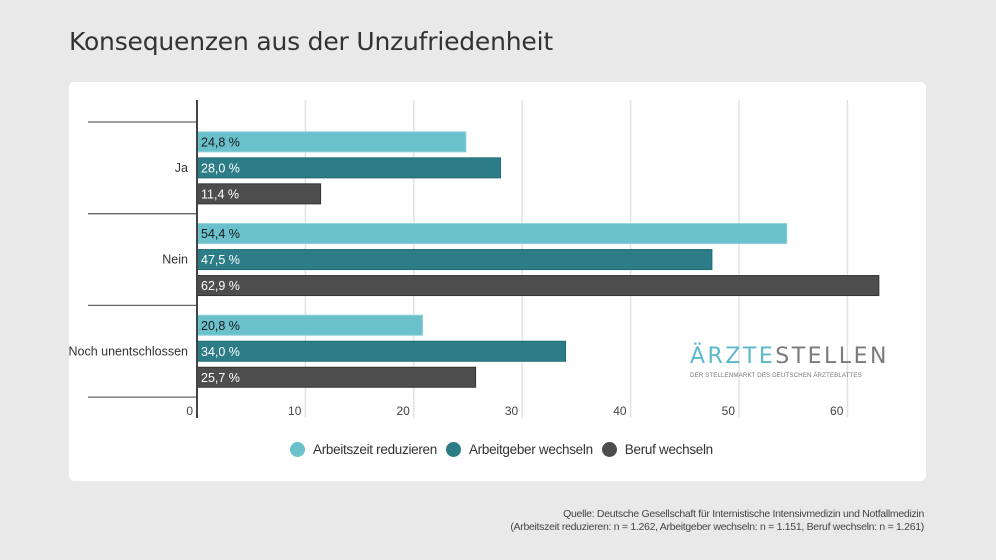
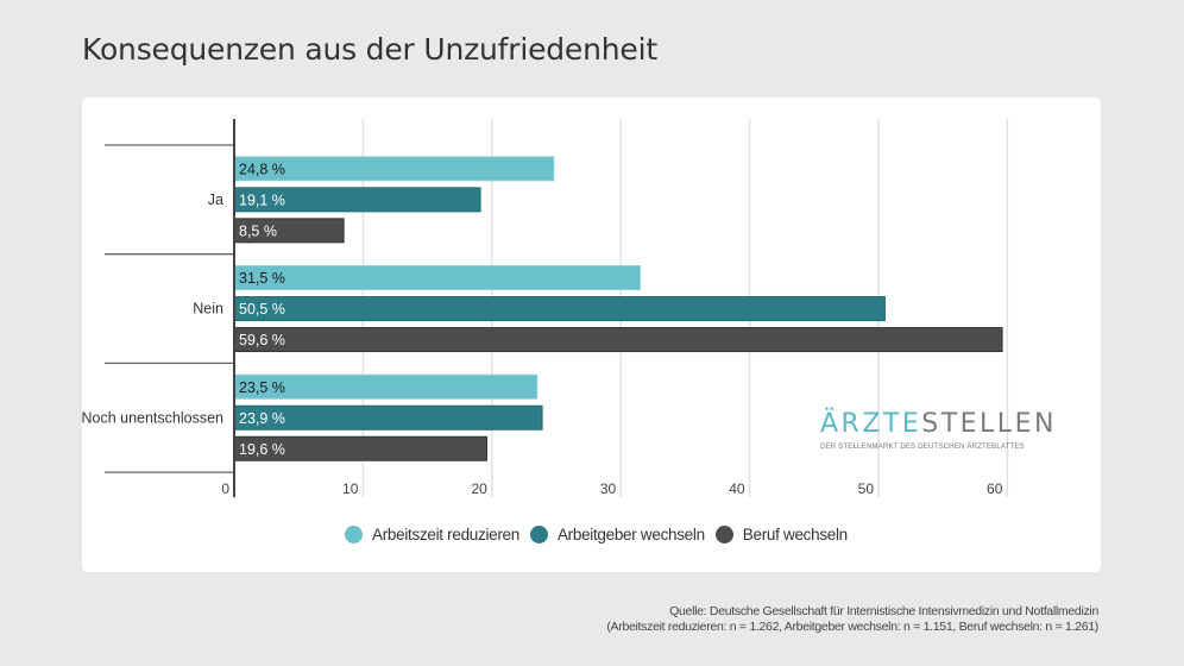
Arbeitgeber wechseln/Ja: 28,0 -> 19,1
Beruf wechseln/Ja: 11,4 -> 8,5
Arbeitszeit reduzieren/Nein: 54,4 -> 31,5
Arbeitgeber wechseln/Nein: 47,5 -> 50,5
Beruf wechseln/Nein: 62,9 -> 59,6
Arbeitszeit reduzieren/Noch unentschlossen: 20,8 -> 23,5
Arbeitgeber wechseln/Noch unentschlossen: 34,0 -> 23,9
Beruf wechseln/Noch unentschlossen: 25,7 -> 19,6
